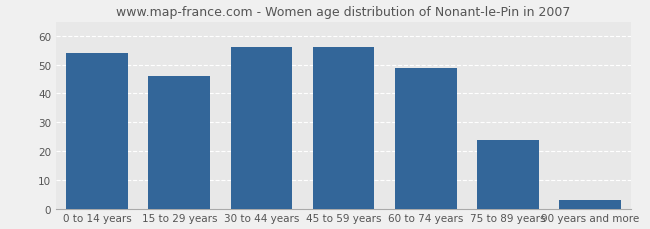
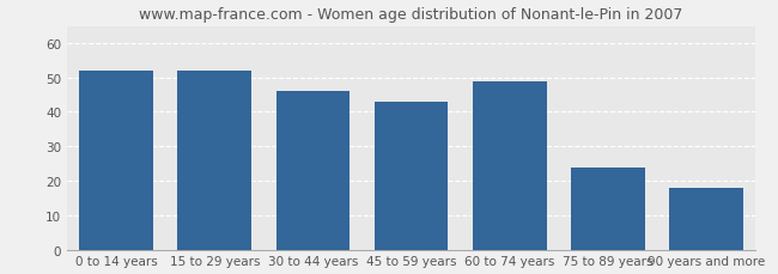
0 to 14 years: 54 -> 52
15 to 29 years: 46 -> 52
30 to 44 years: 56 -> 46
45 to 59 years: 56 -> 43
90 years and more: 3 -> 18
